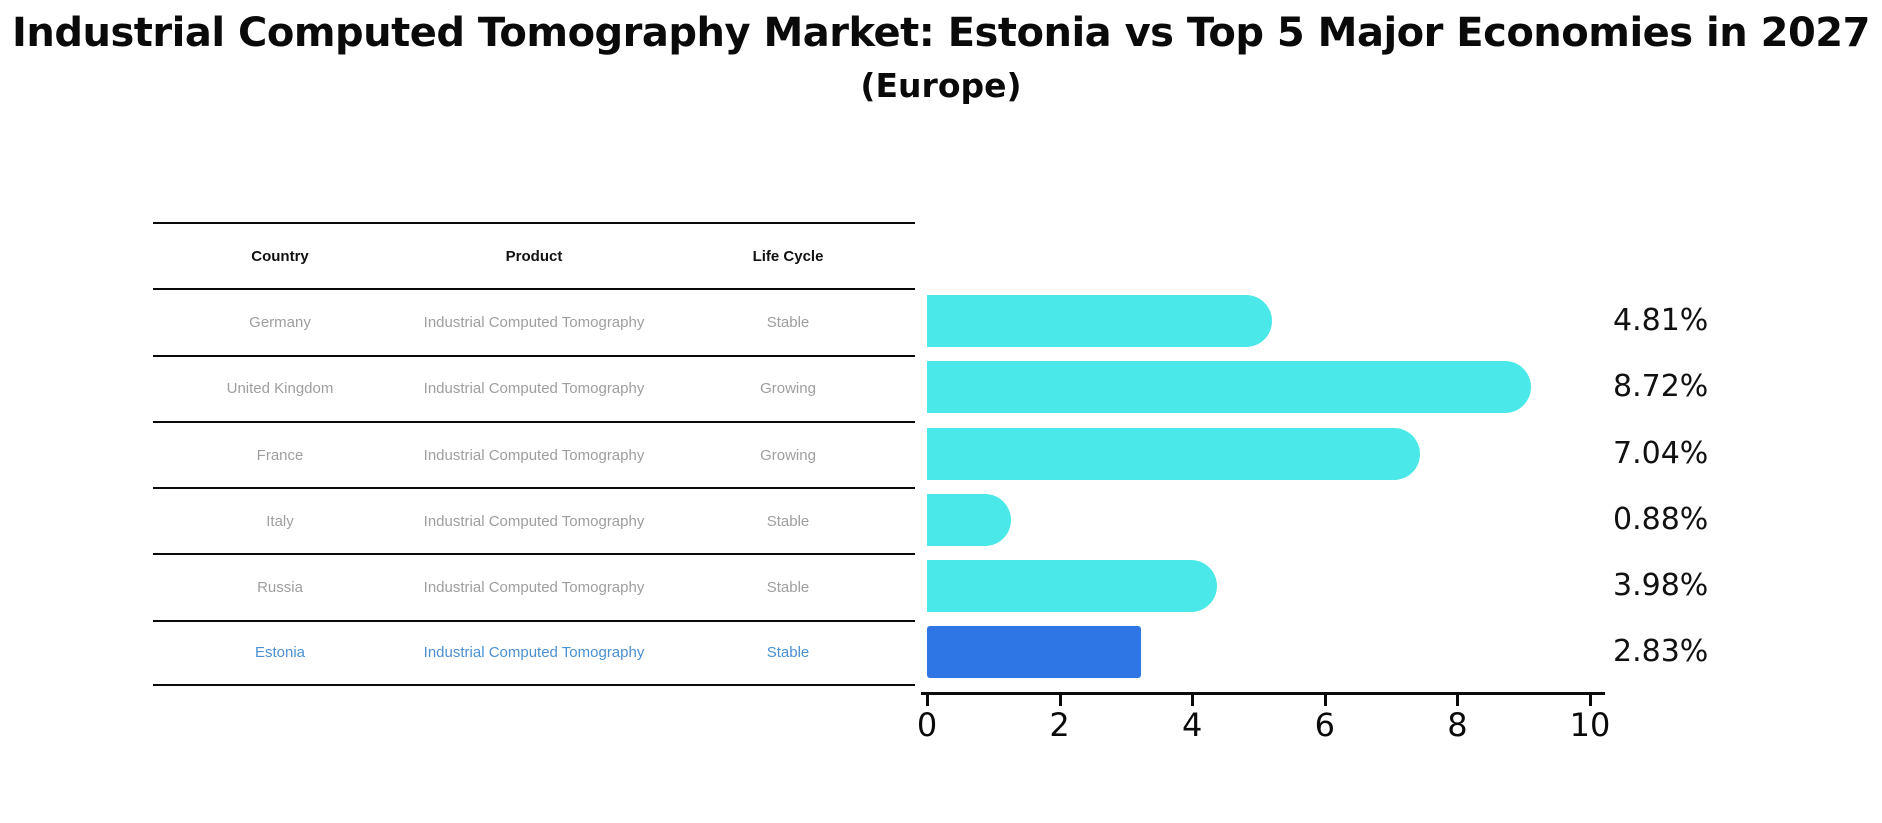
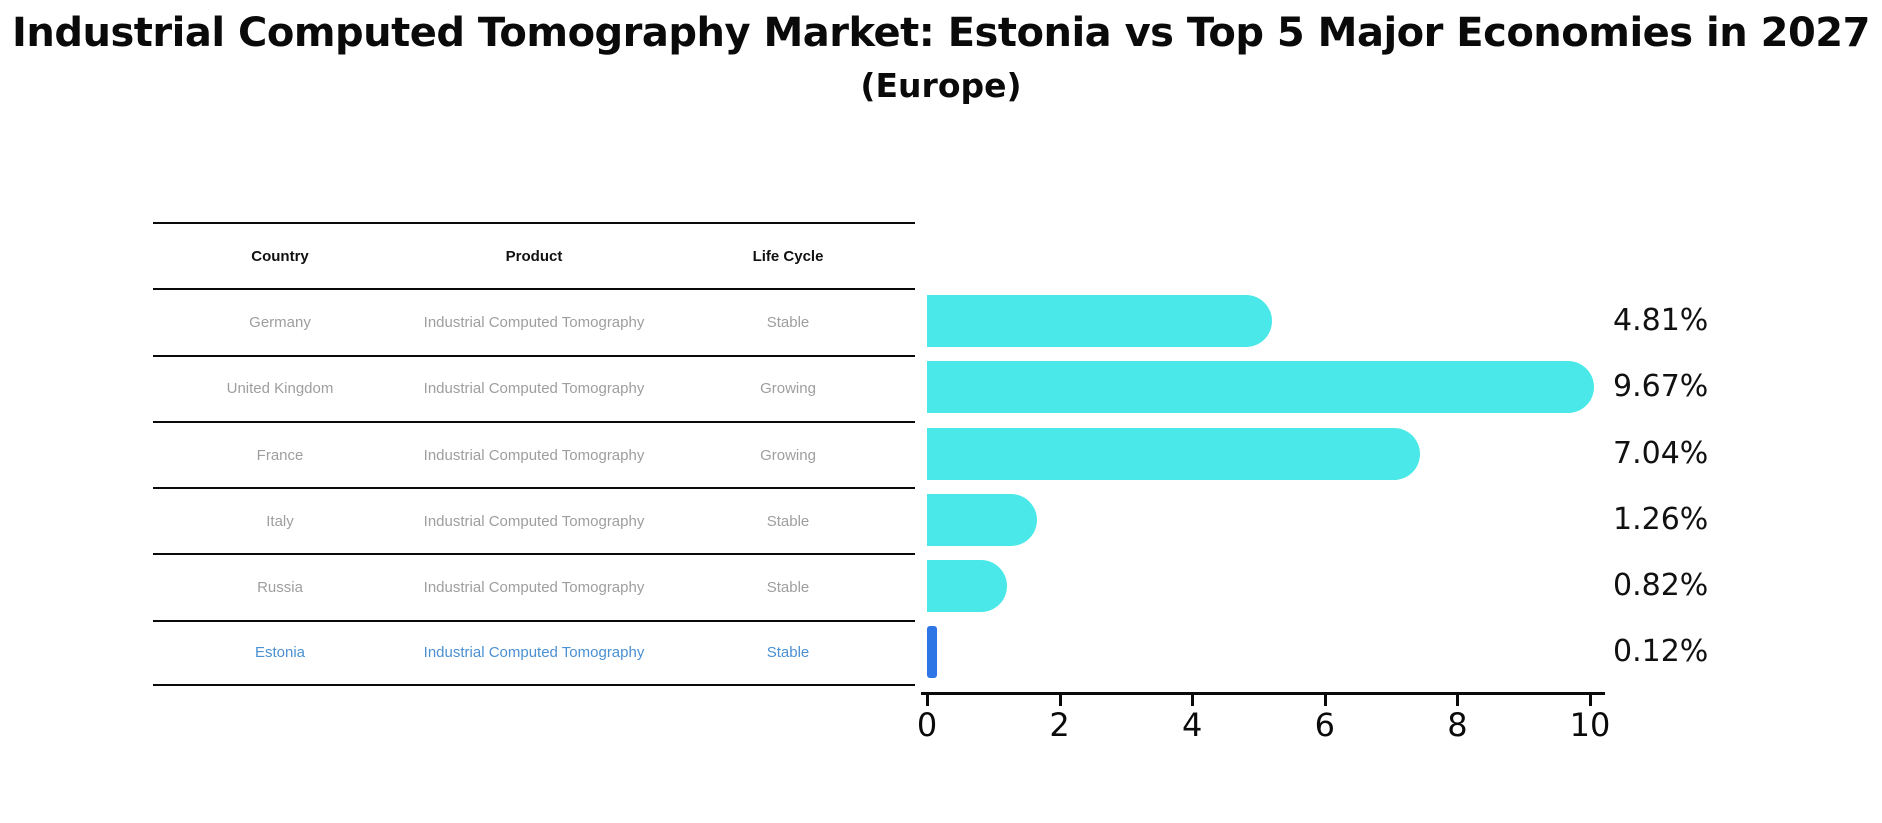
United Kingdom: 8.72% -> 9.67%
Italy: 0.88% -> 1.26%
Russia: 3.98% -> 0.82%
Estonia: 2.83% -> 0.12%
